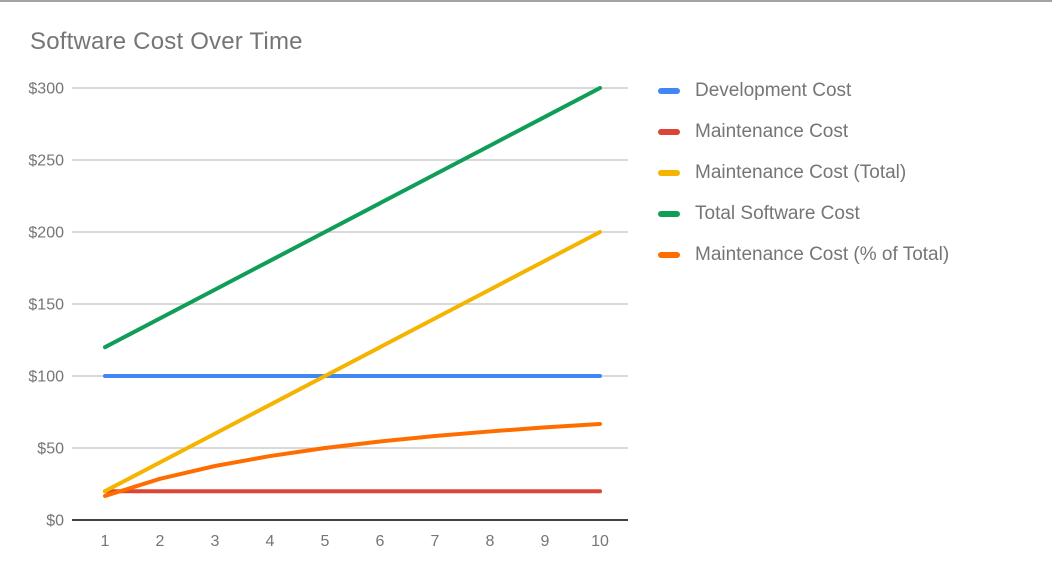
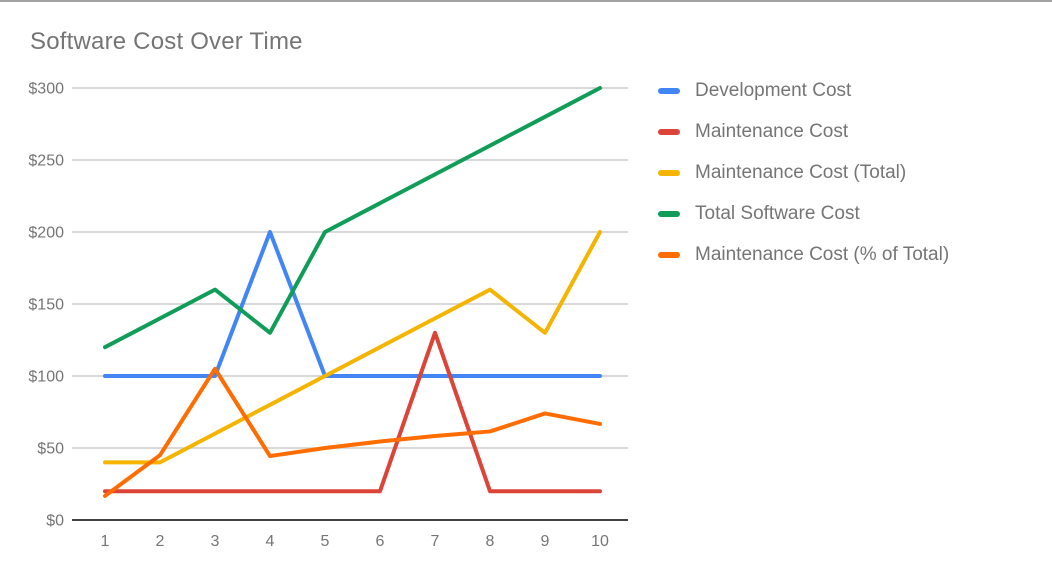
Maintenance Cost (Total)/1: $20 -> $40
Maintenance Cost (% of Total)/2: $29 -> $45
Maintenance Cost (% of Total)/3: $38 -> $105
Development Cost/4: $100 -> $200
Total Software Cost/4: $180 -> $130
Maintenance Cost/7: $20 -> $130
Maintenance Cost (Total)/9: $180 -> $130
Maintenance Cost (% of Total)/9: $64 -> $74
